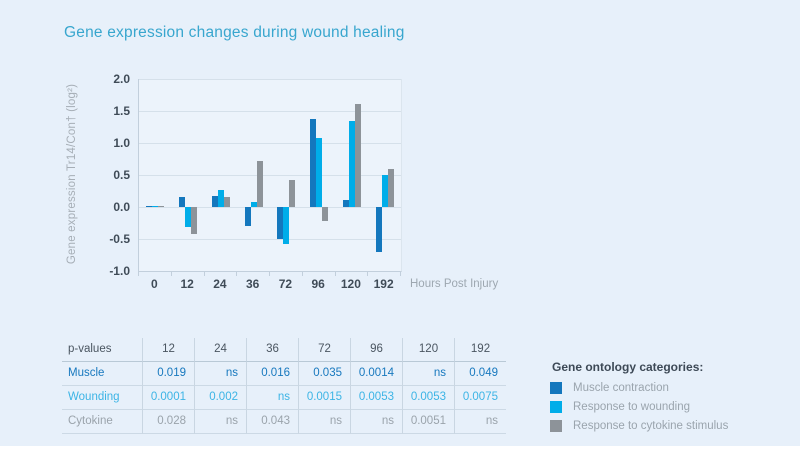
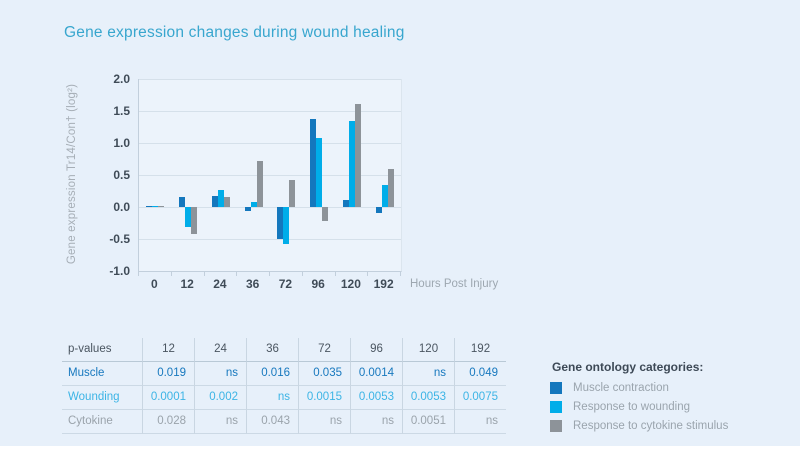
Muscle contraction/36: -0.3 -> -0.1
Muscle contraction/192: -0.7 -> -0.1
Response to wounding/192: 0.5 -> 0.3
